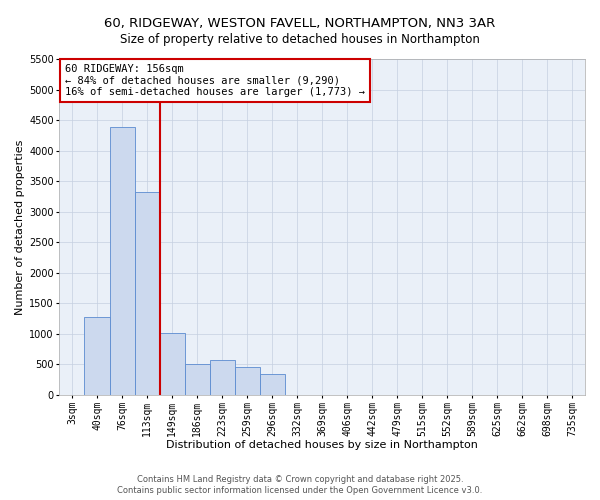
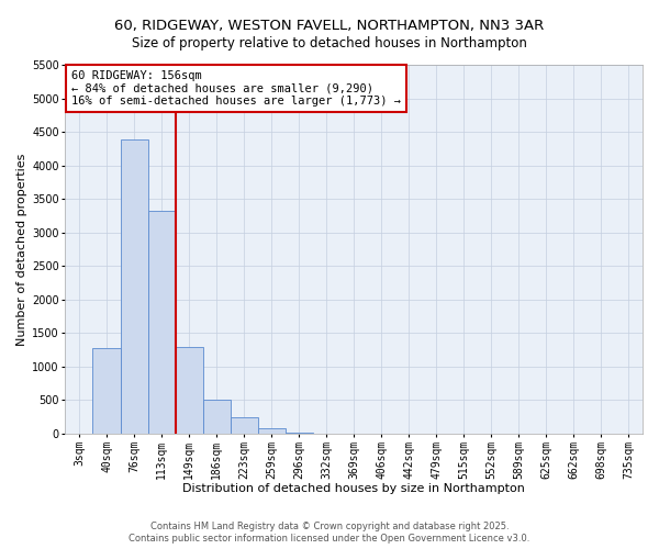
149sqm: 1020 -> 1290
223sqm: 580 -> 240
259sqm: 460 -> 80
296sqm: 340 -> 20
